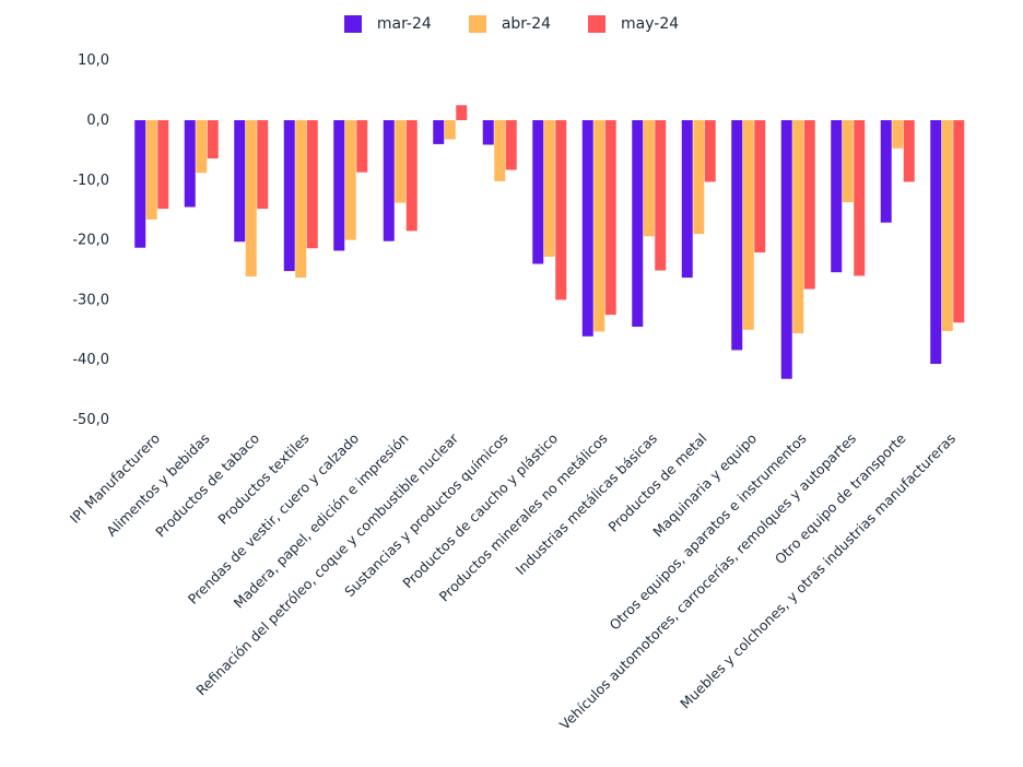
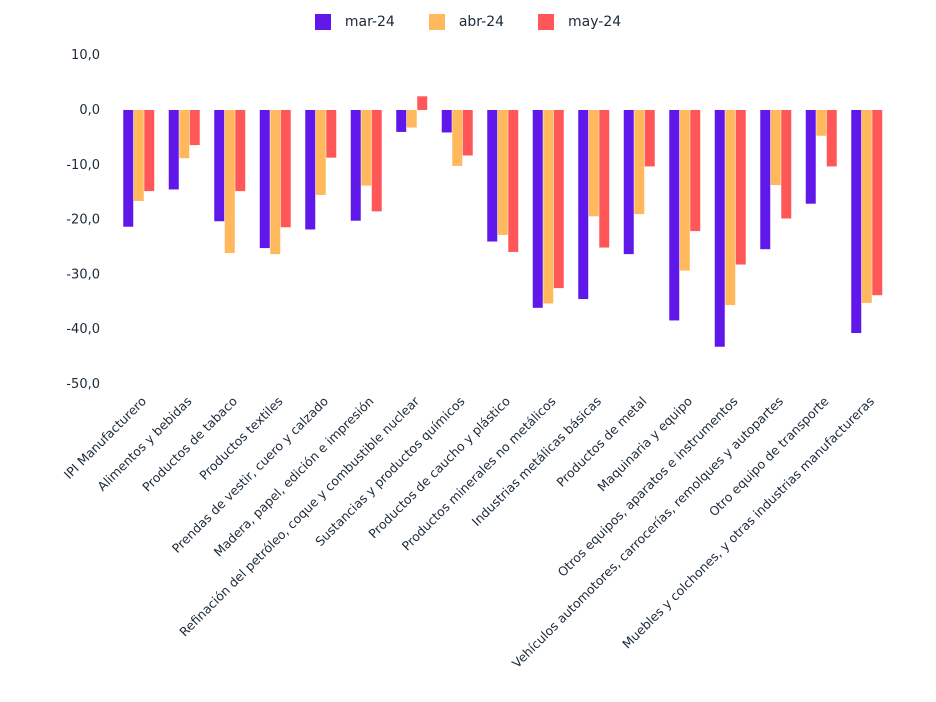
abr-24/Prendas de vestir, cuero y calzado: -20 -> -16
may-24/Productos de caucho y plástico: -30 -> -26
abr-24/Maquinaria y equipo: -35 -> -29
may-24/Vehículos automotores, carrocerías, remolques y autopartes: -26 -> -20
